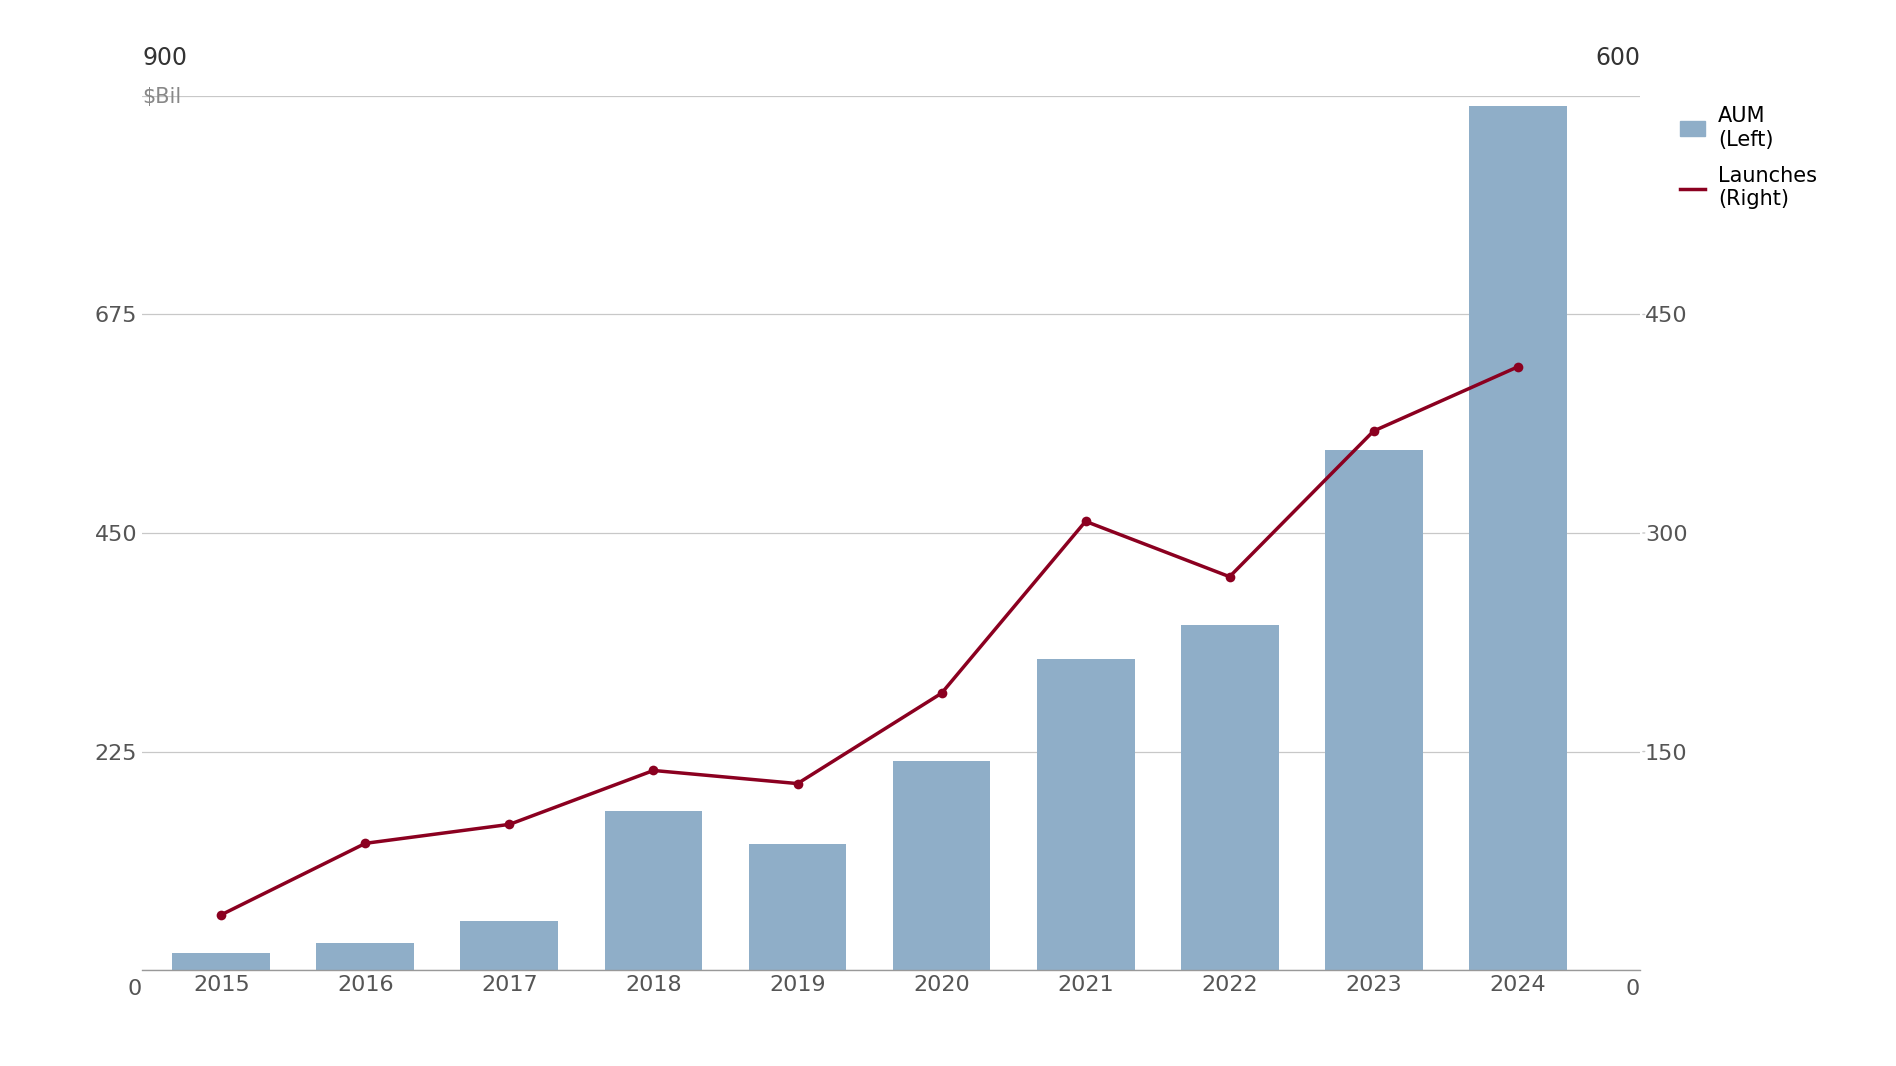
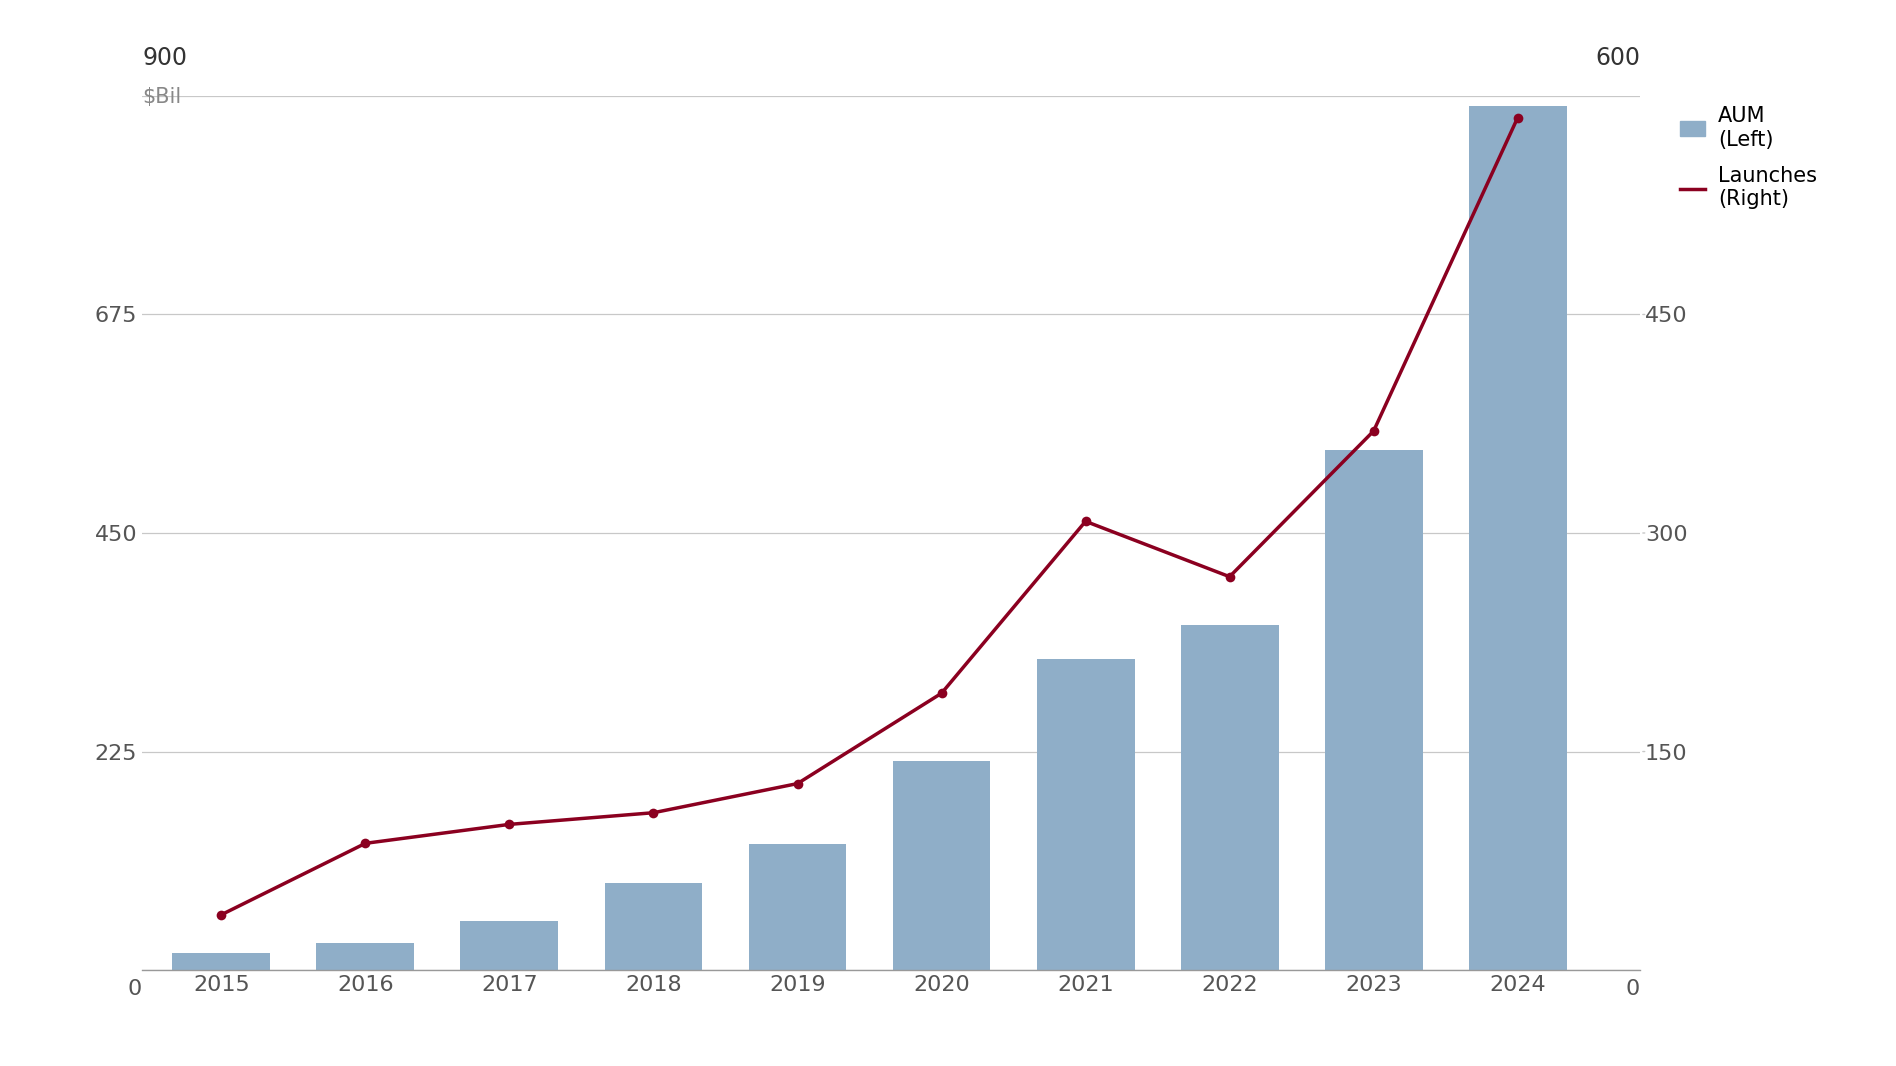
AUM (Left)/2018: 164 -> 90
Launches (Right)/2018: 137 -> 108
Launches (Right)/2024: 414 -> 585
